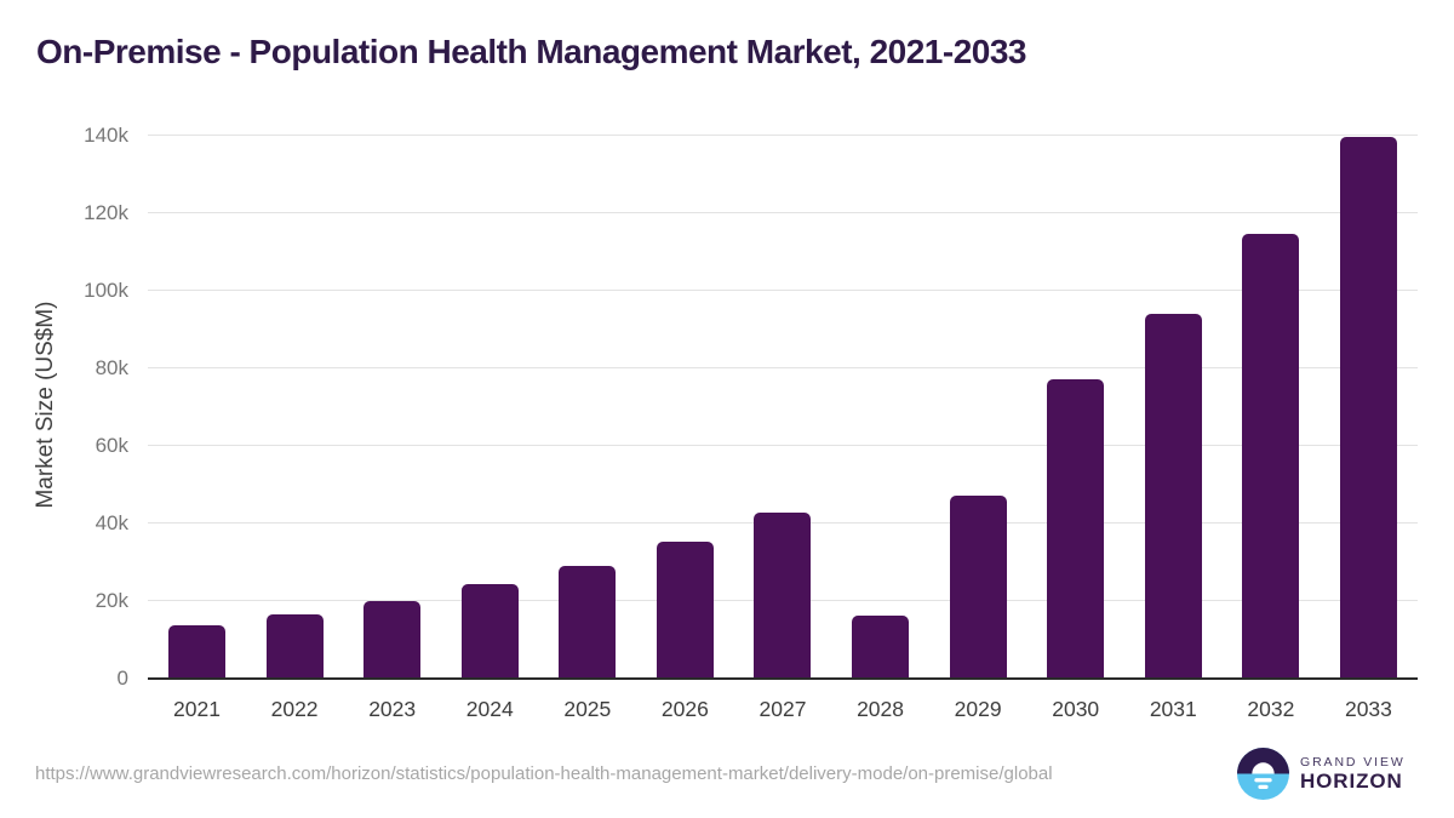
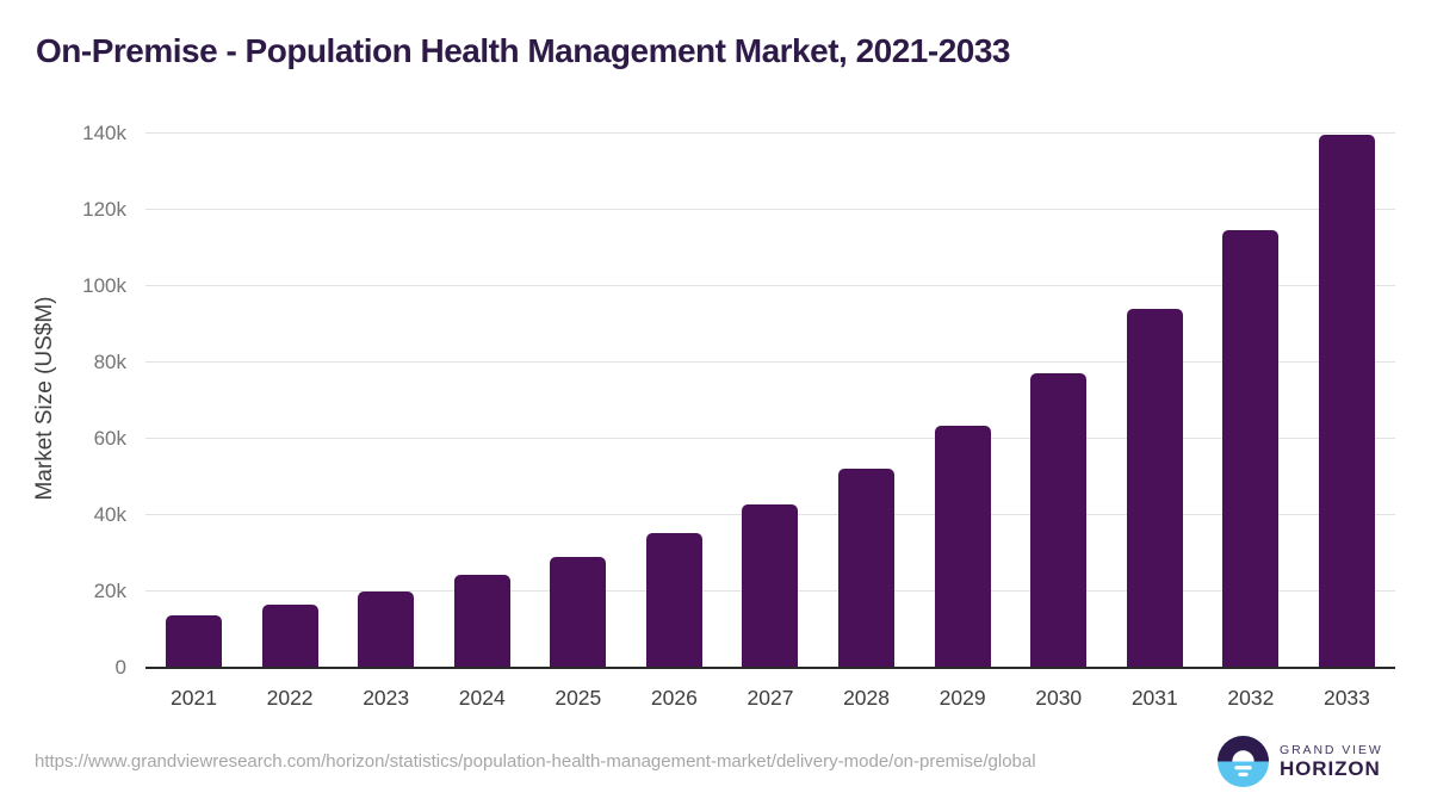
2028: 16k -> 52k
2029: 47k -> 63k
